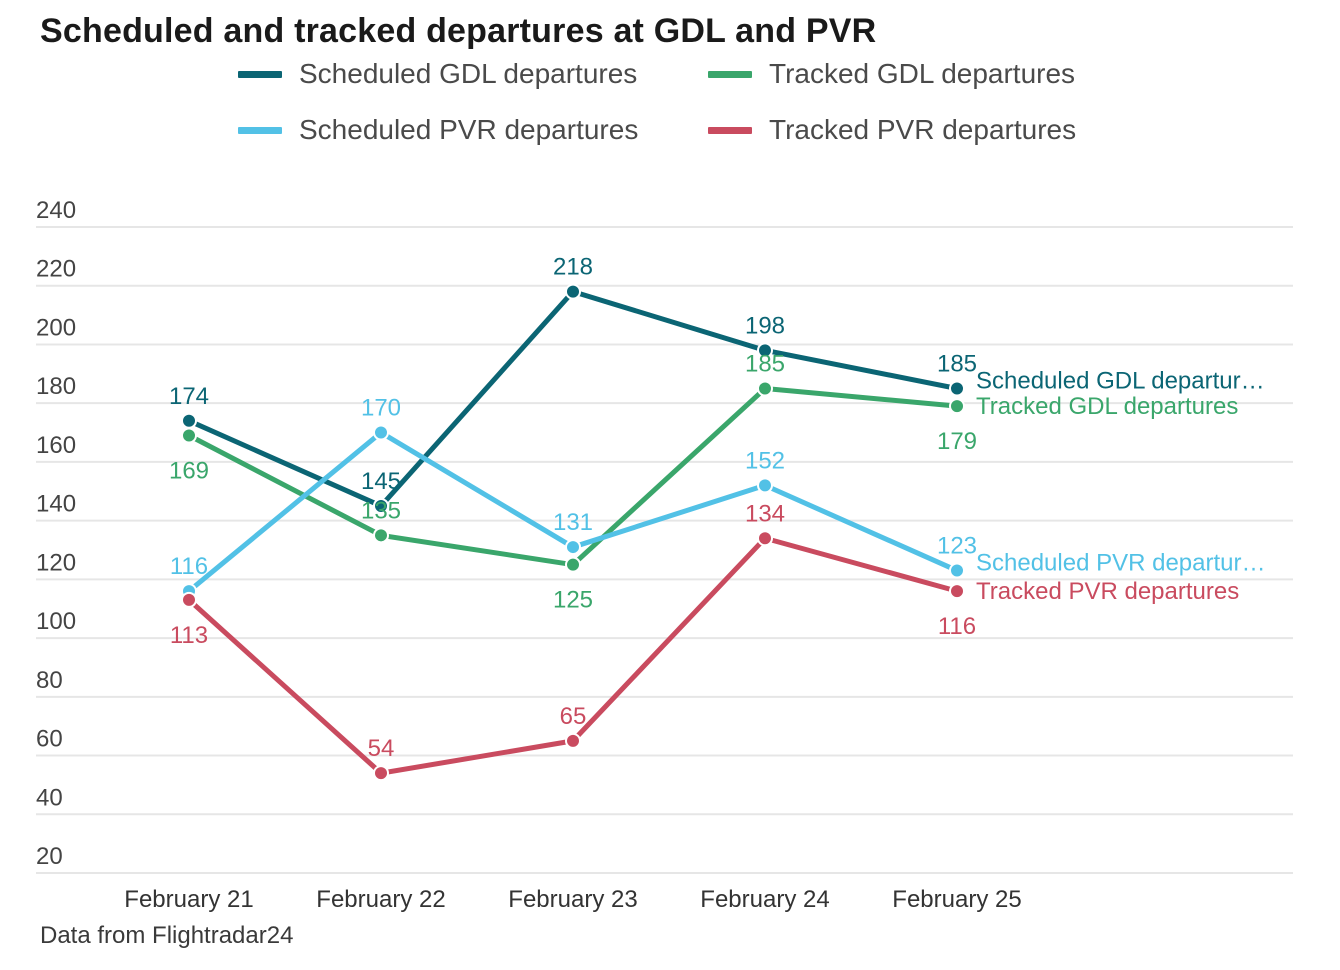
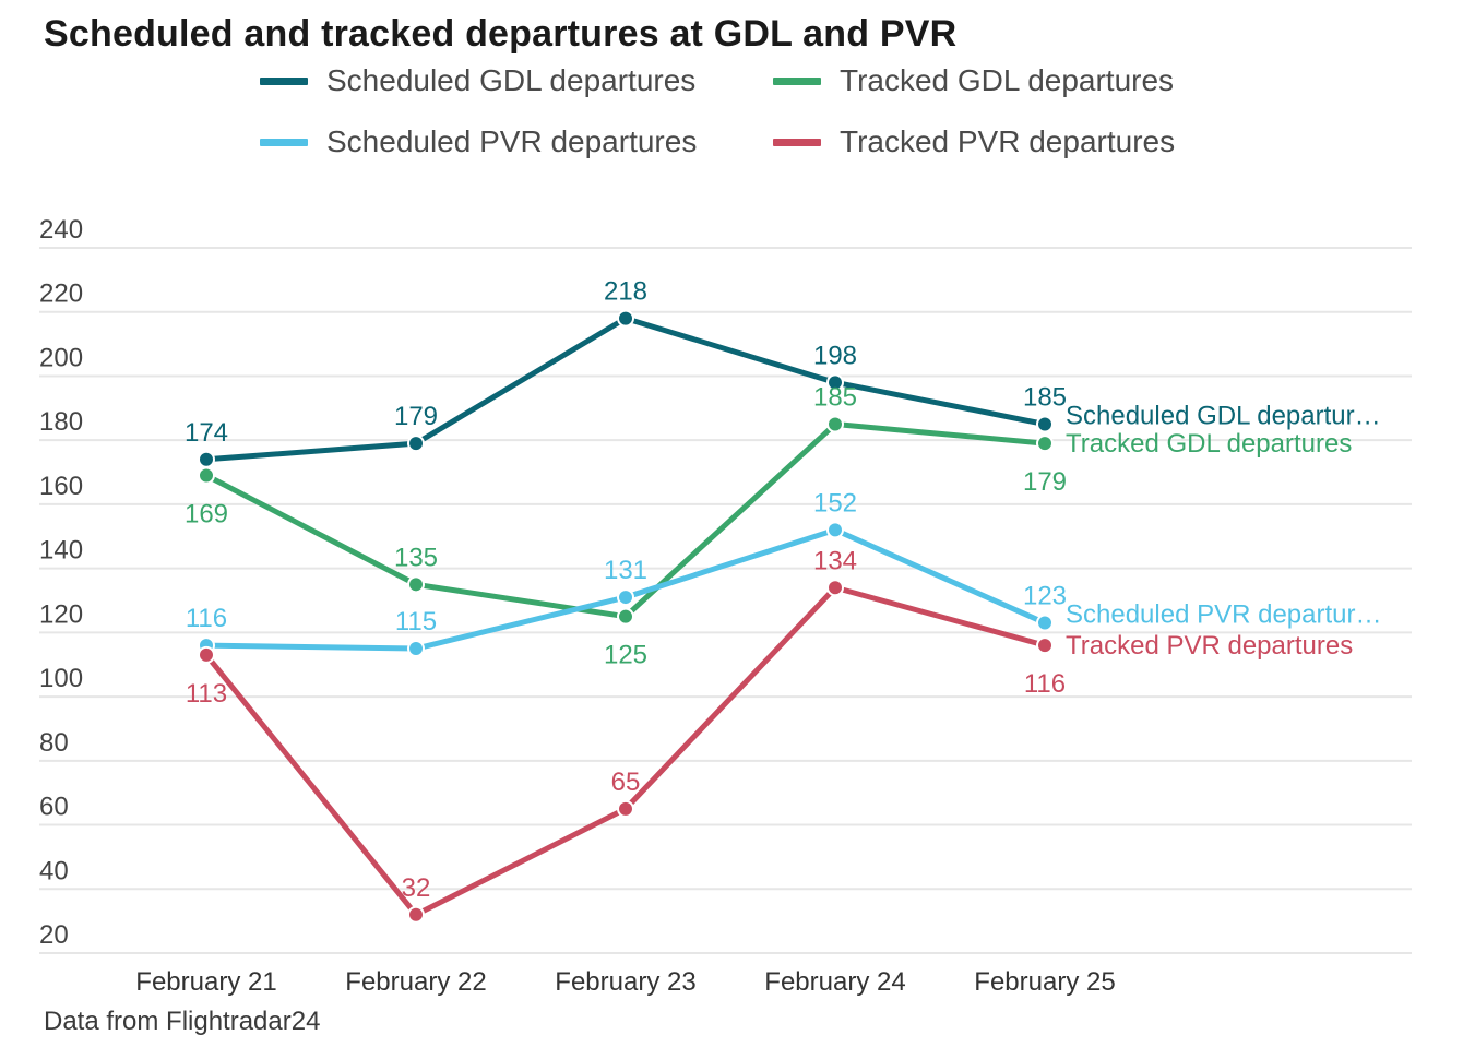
Scheduled GDL departures/February 22: 145 -> 179
Scheduled PVR departures/February 22: 170 -> 115
Tracked PVR departures/February 22: 54 -> 32
